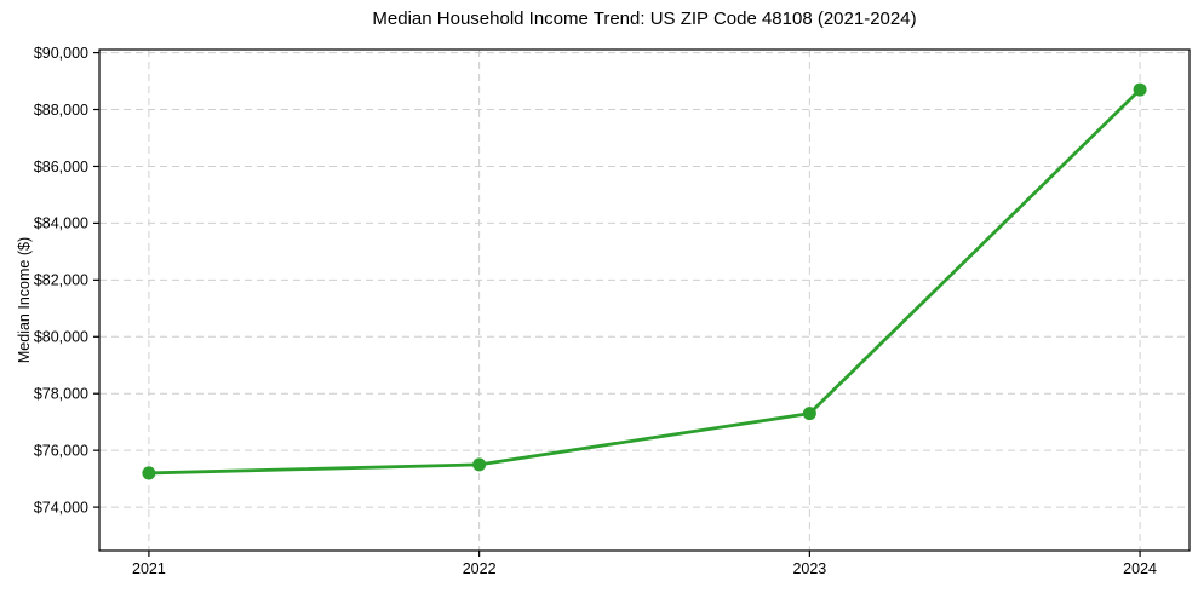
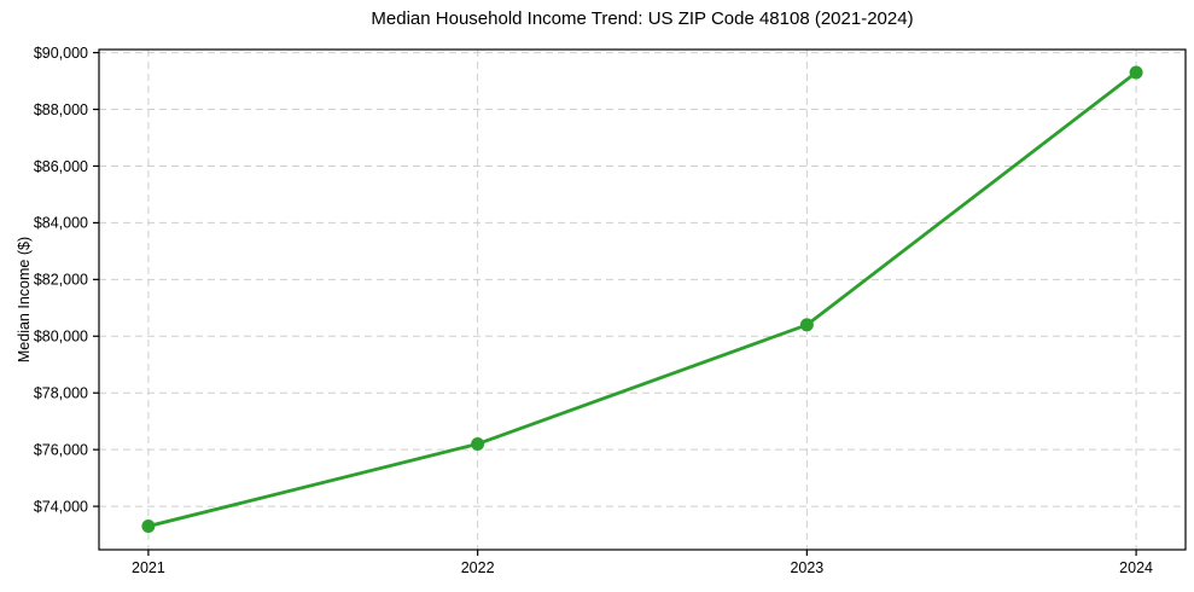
2021: $75200 -> $73300
2022: $75500 -> $76200
2023: $77300 -> $80400
2024: $88700 -> $89300
